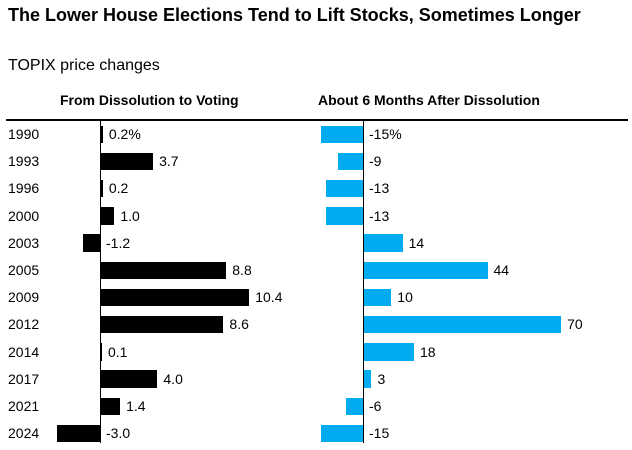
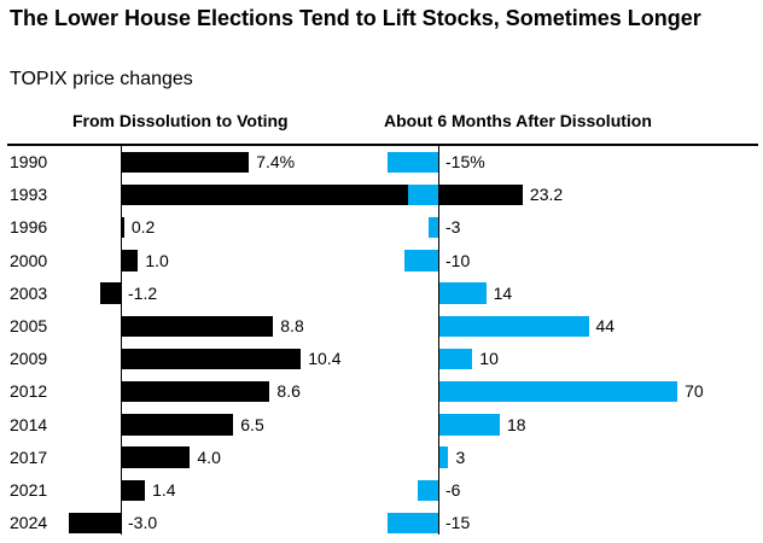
From Dissolution to Voting/1990: 0.2% -> 7.4%
From Dissolution to Voting/1993: 3.7 -> 23.2
About 6 Months After Dissolution/1996: -13 -> -3
About 6 Months After Dissolution/2000: -13 -> -10
From Dissolution to Voting/2014: 0.1 -> 6.5
